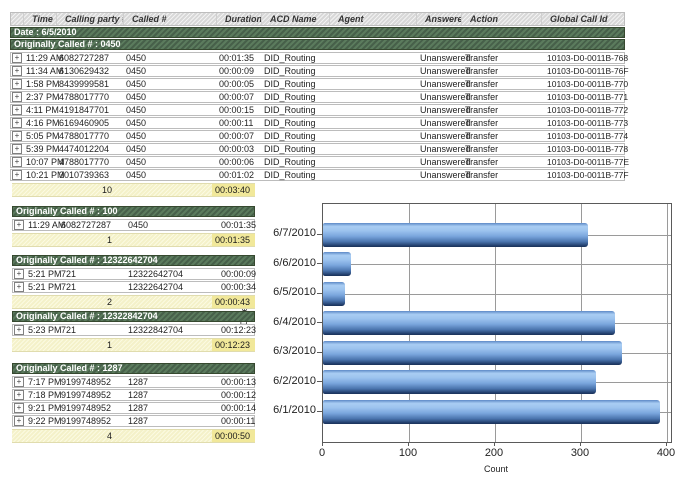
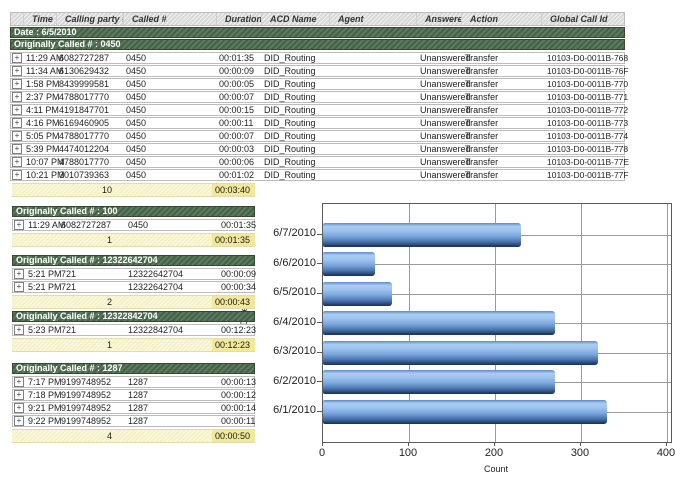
6/7/2010: 310 -> 230
6/6/2010: 30 -> 60
6/5/2010: 30 -> 80
6/4/2010: 340 -> 270
6/3/2010: 350 -> 320
6/2/2010: 320 -> 270
6/1/2010: 390 -> 330
